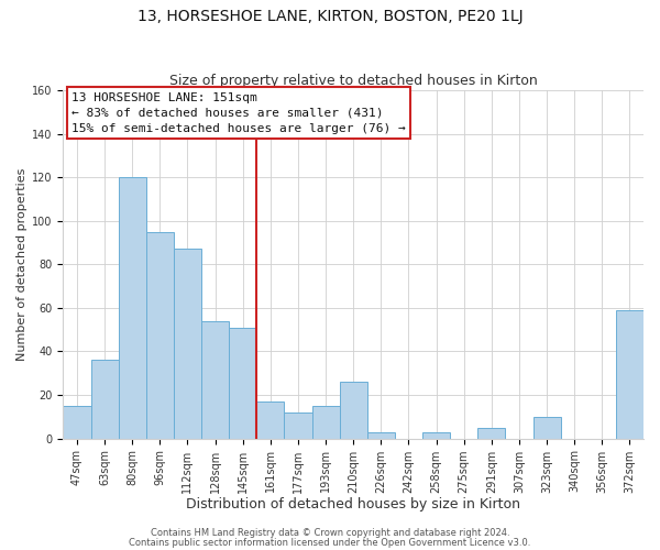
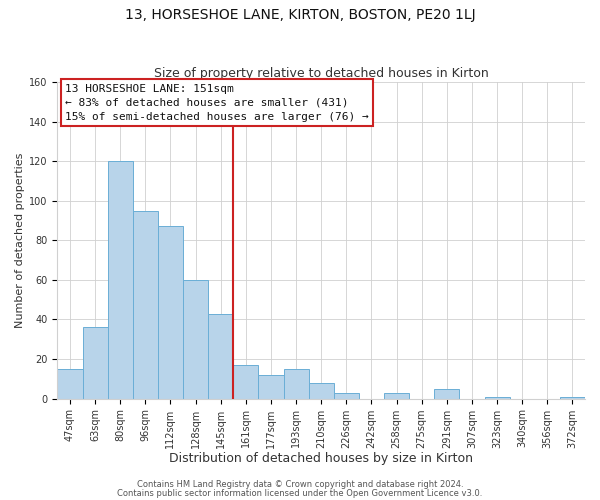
128sqm: 54 -> 60
145sqm: 51 -> 43
210sqm: 26 -> 8
323sqm: 10 -> 1
372sqm: 59 -> 1
